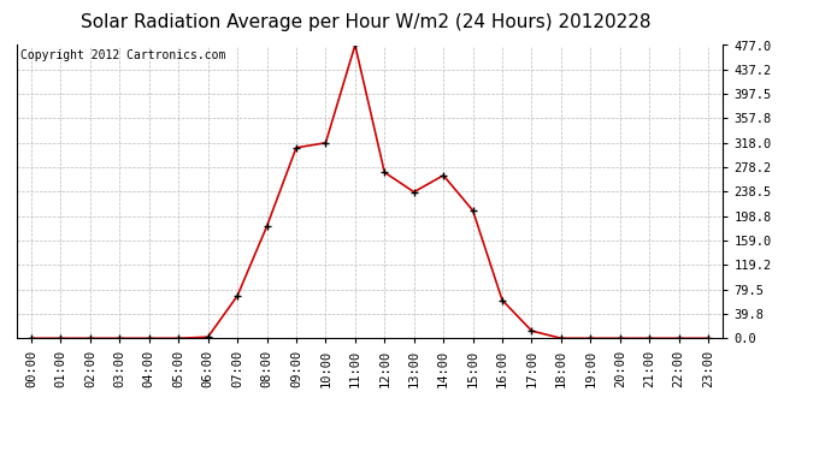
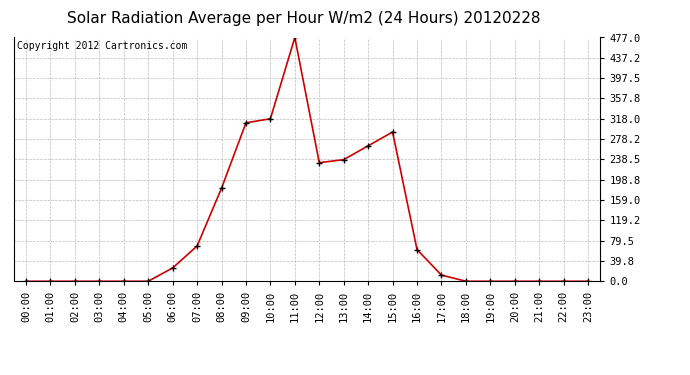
06:00: 2 -> 26
12:00: 270 -> 232
15:00: 208 -> 292
